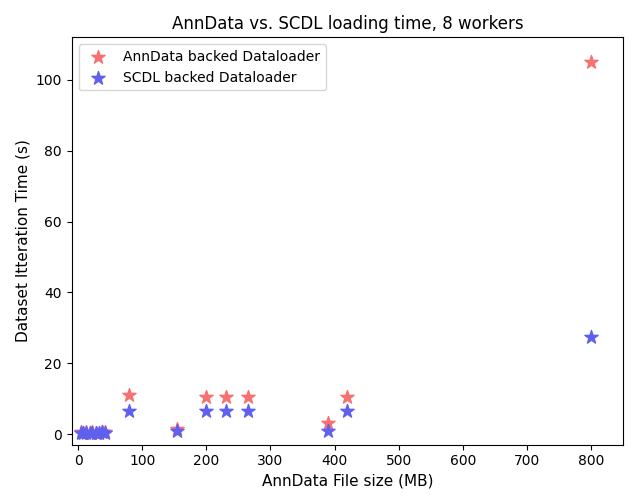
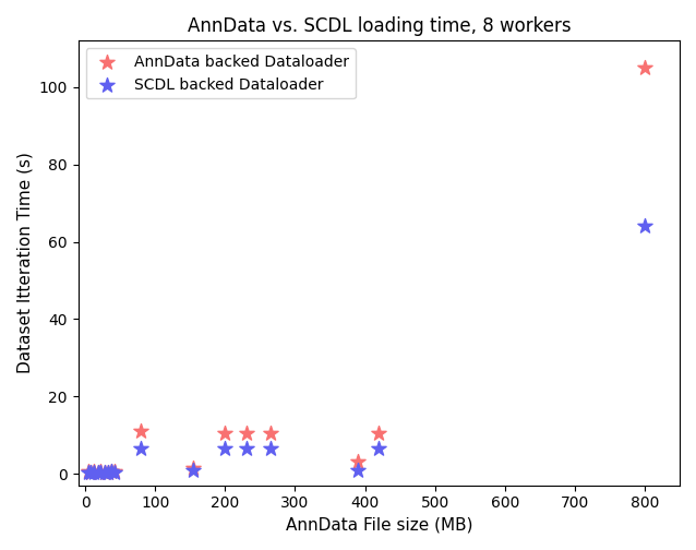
SCDL backed Dataloader/800: 27.5 -> 64.0
